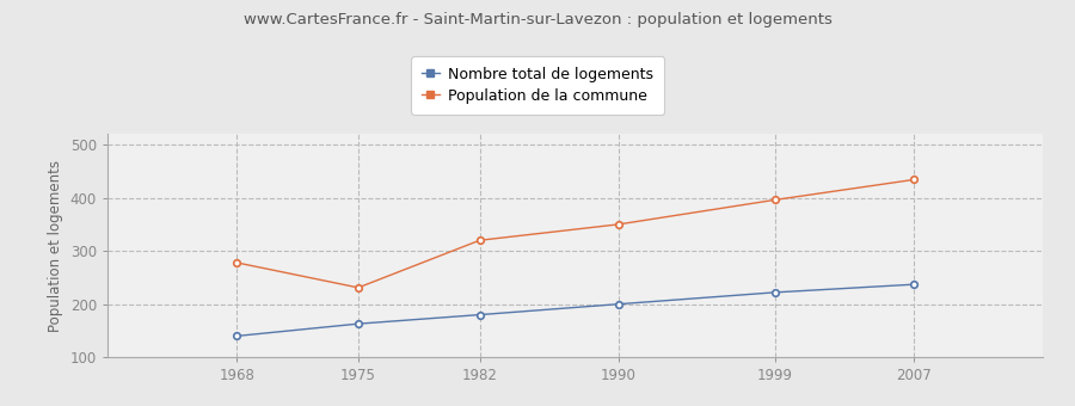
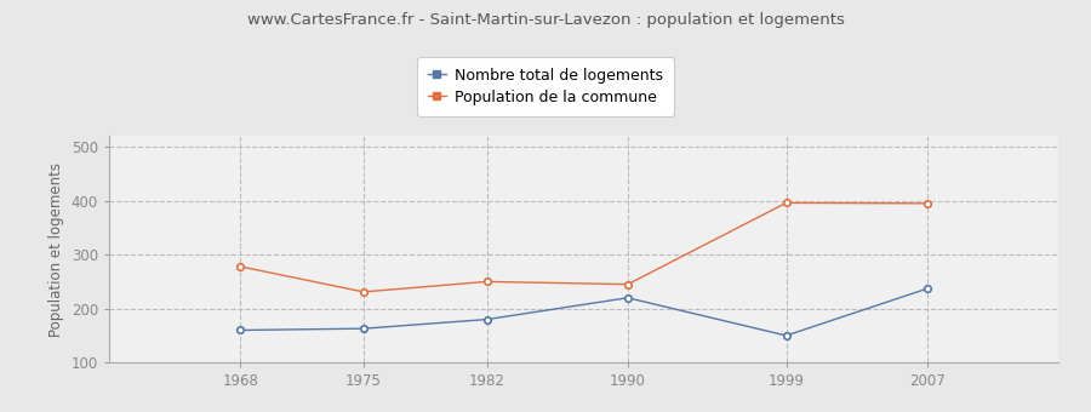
Nombre total de logements/1968: 140 -> 160
Population de la commune/1982: 320 -> 250
Nombre total de logements/1990: 200 -> 220
Population de la commune/1990: 350 -> 245
Nombre total de logements/1999: 222 -> 150
Population de la commune/2007: 434 -> 395
